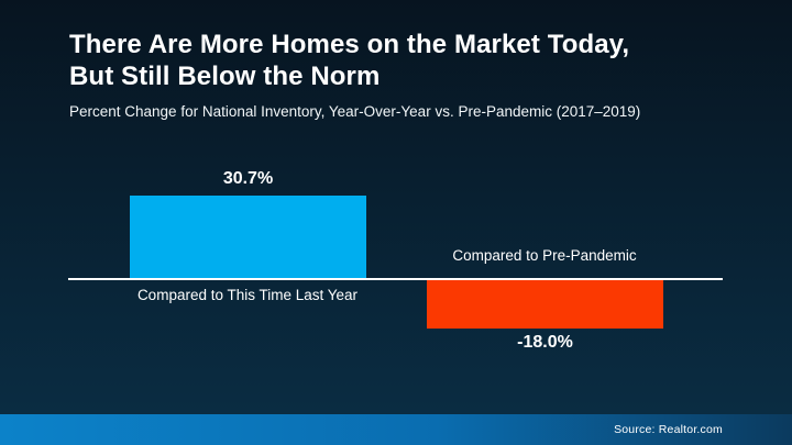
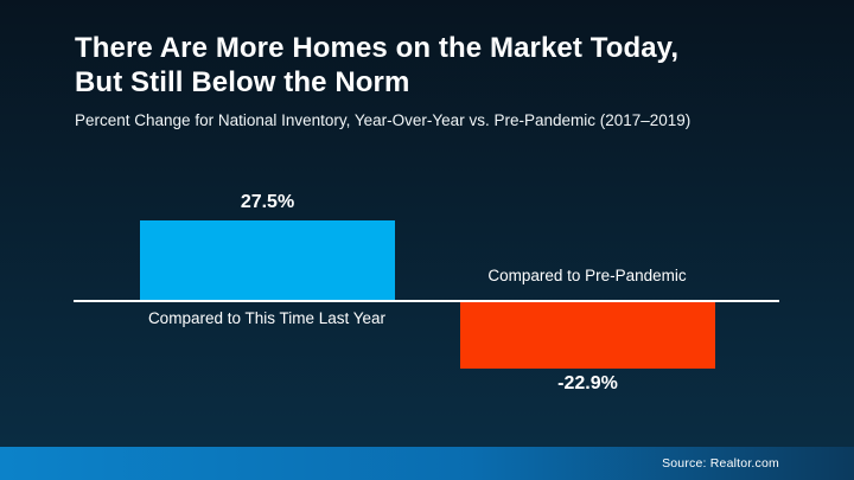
Compared to This Time Last Year: 30.7% -> 27.5%
Compared to Pre-Pandemic: -18.0% -> -22.9%
